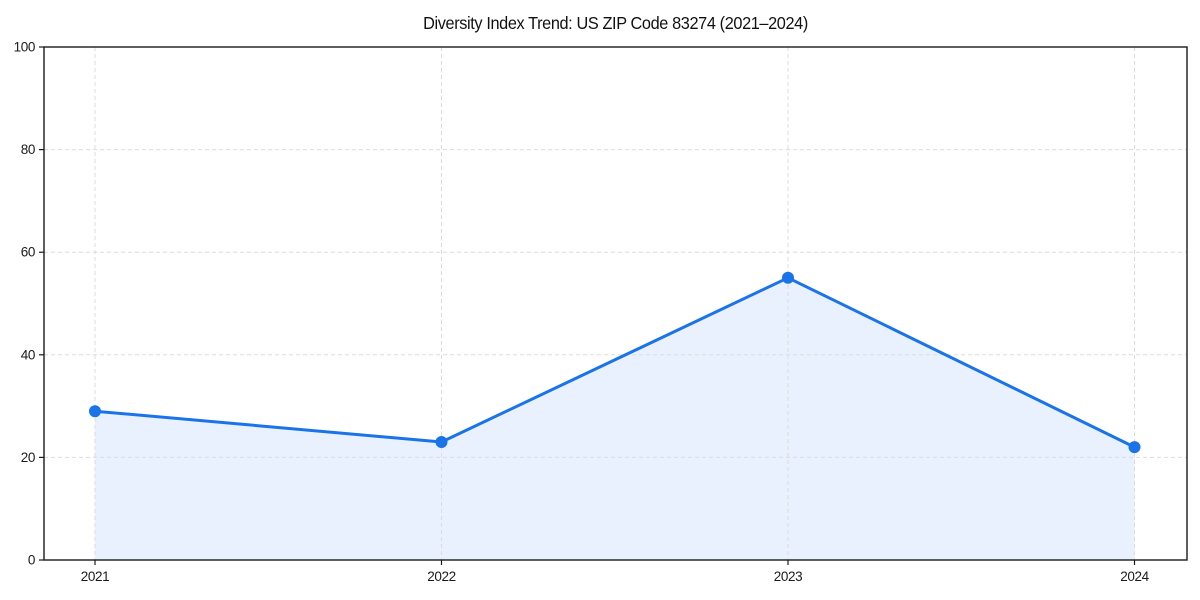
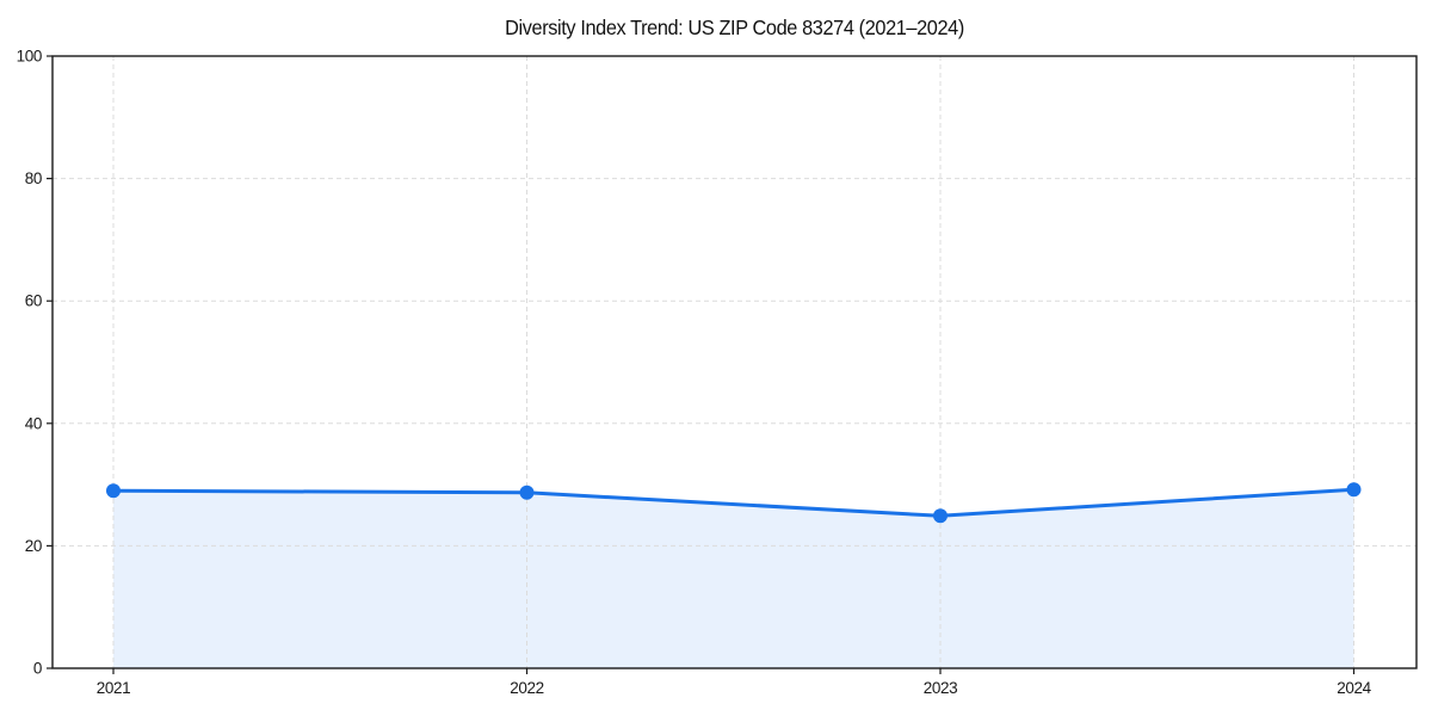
2022: 23 -> 29
2023: 55 -> 25
2024: 22 -> 29
